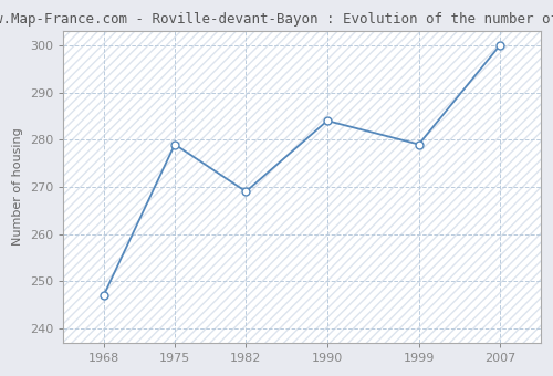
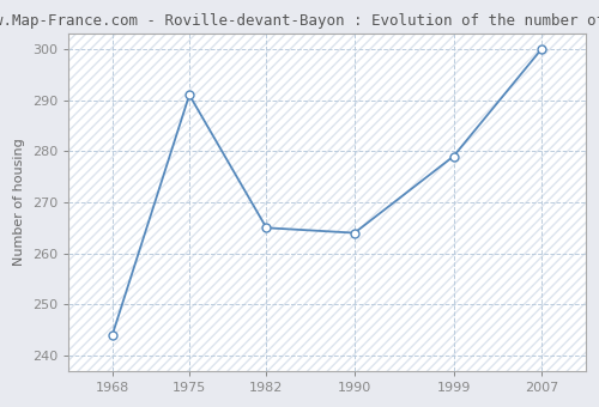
1968: 247 -> 244
1975: 279 -> 291
1982: 269 -> 265
1990: 284 -> 264
